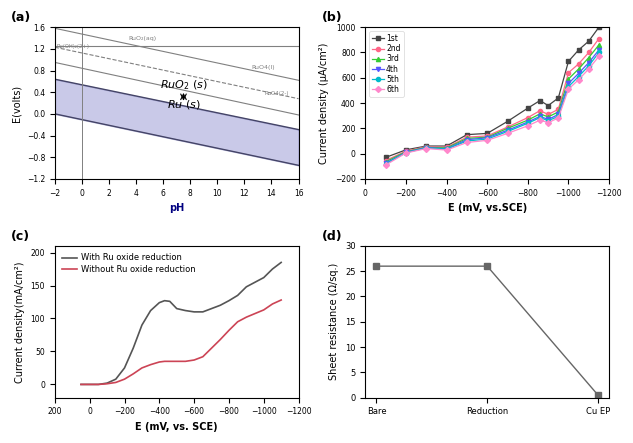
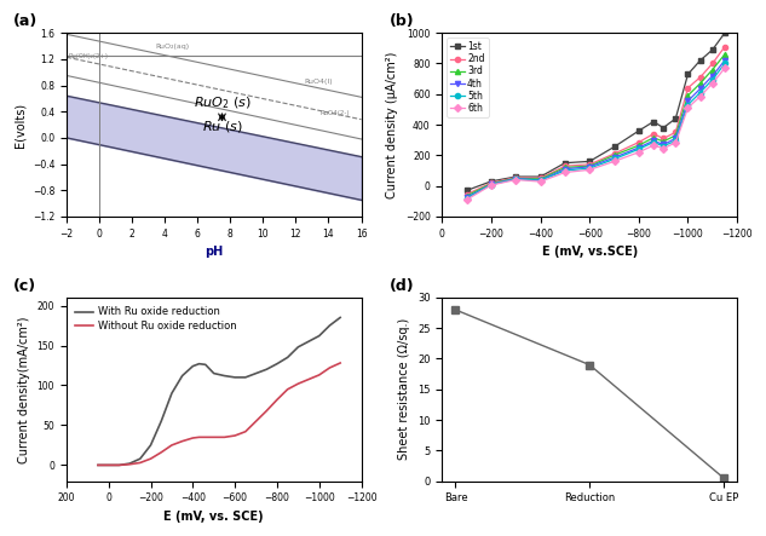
Bare: 26.0 -> 28.0
Reduction: 26.0 -> 19.0
